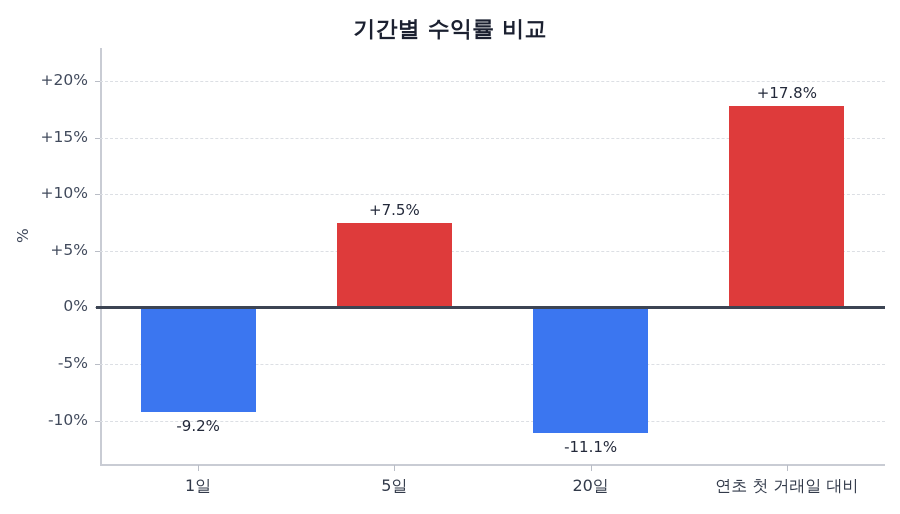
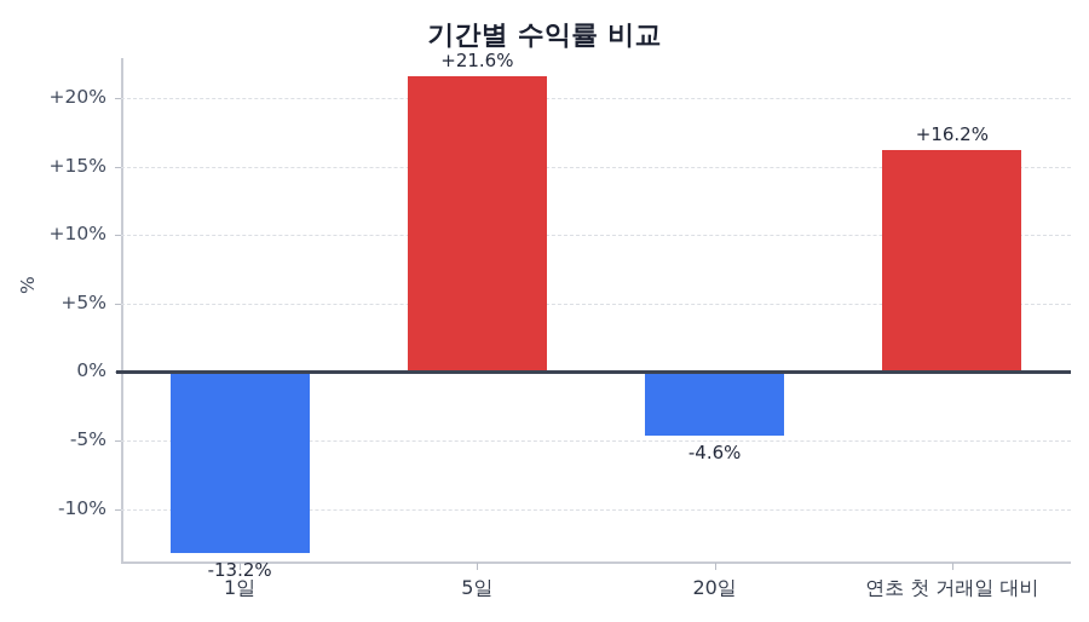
1일: -9.2% -> -13.2%
5일: +7.5% -> +21.6%
20일: -11.1% -> -4.6%
연초 첫 거래일 대비: +17.8% -> +16.2%
